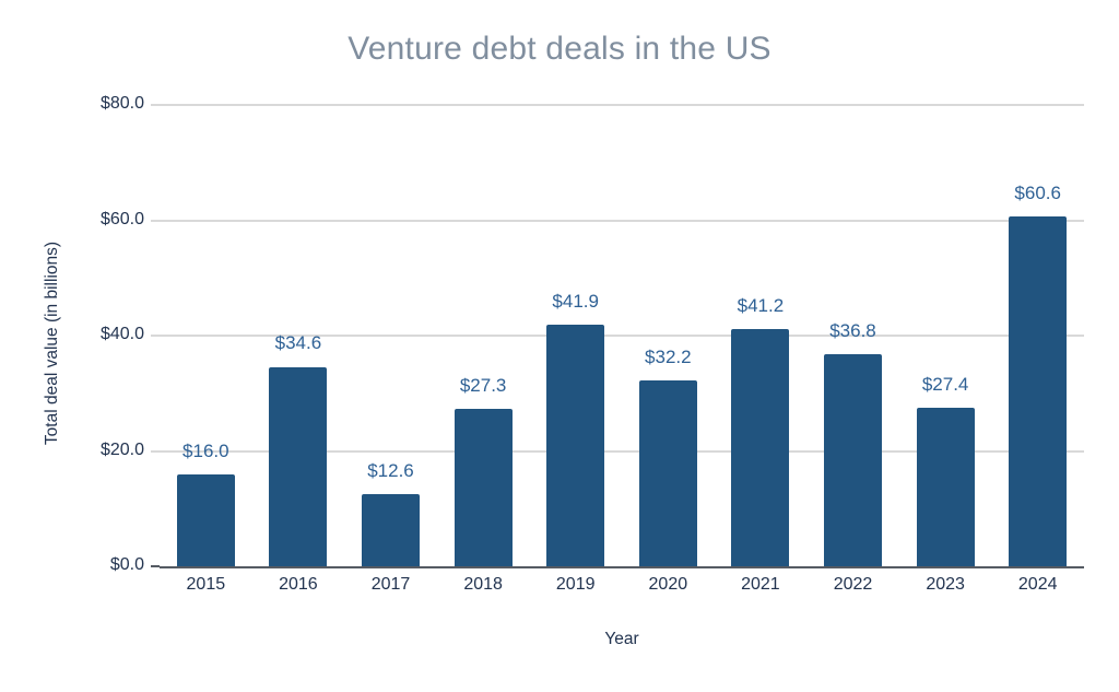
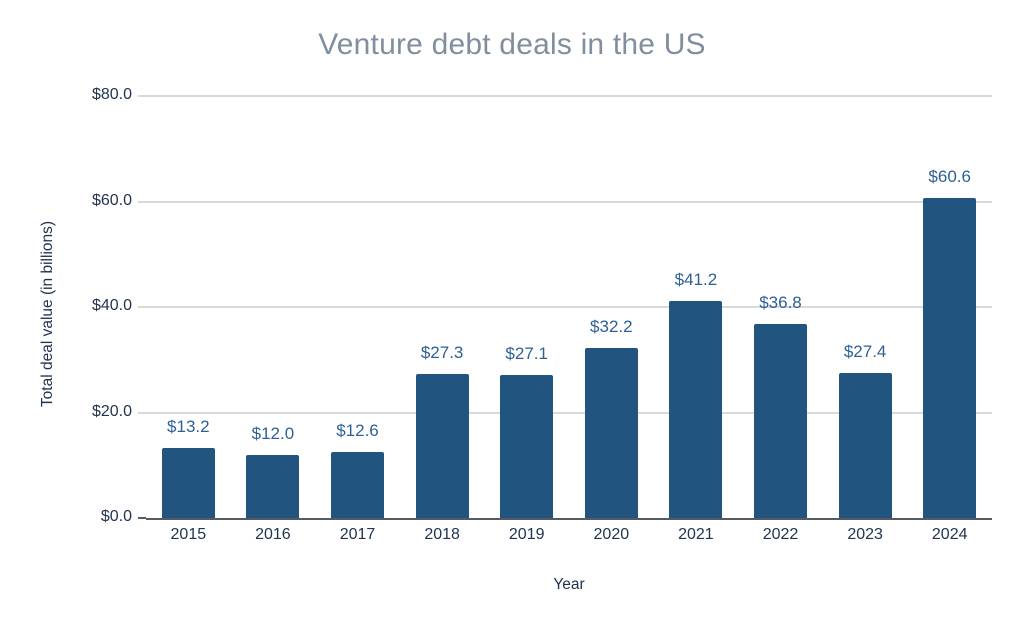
2015: $16.0 -> $13.2
2016: $34.6 -> $12.0
2019: $41.9 -> $27.1
